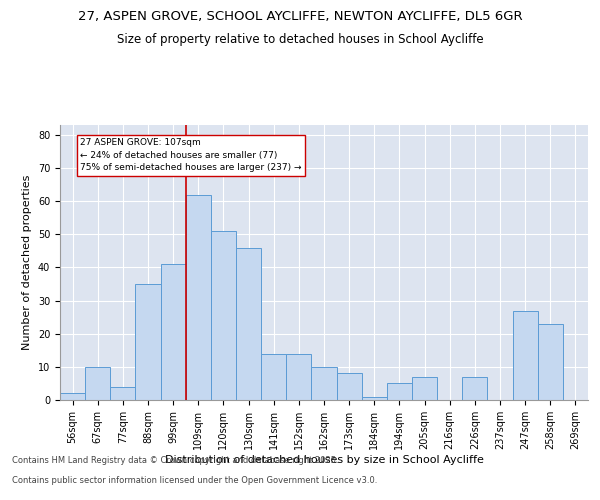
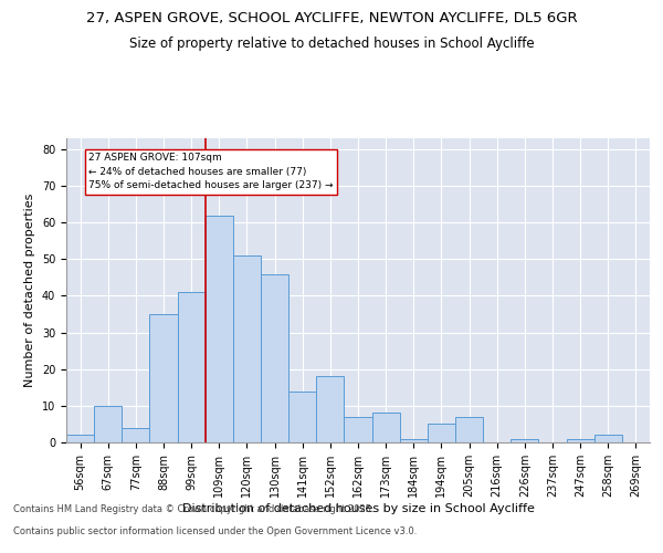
152sqm: 14 -> 18
162sqm: 10 -> 7
226sqm: 7 -> 1
247sqm: 27 -> 1
258sqm: 23 -> 2
